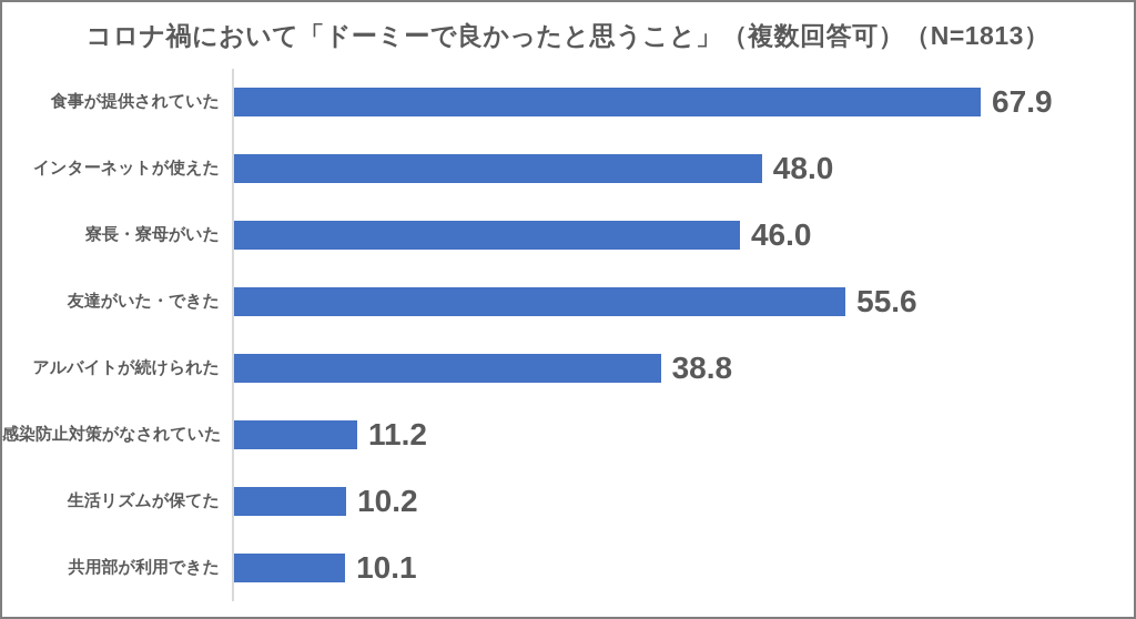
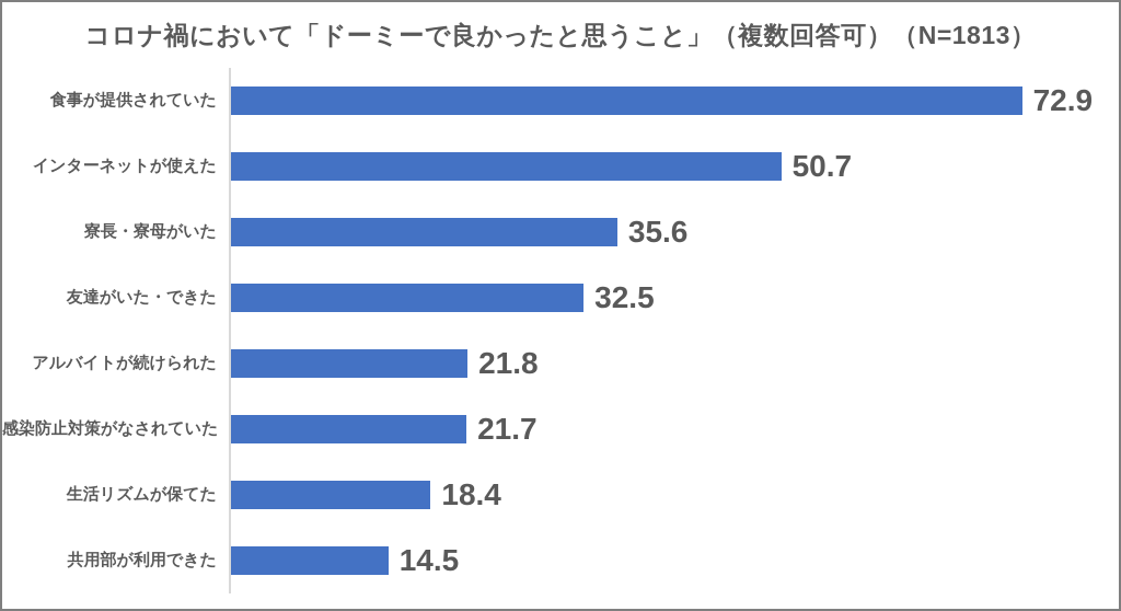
食事が提供されていた: 67.9 -> 72.9
インターネットが使えた: 48.0 -> 50.7
寮長・寮母がいた: 46.0 -> 35.6
友達がいた・できた: 55.6 -> 32.5
アルバイトが続けられた: 38.8 -> 21.8
感染防止対策がなされていた: 11.2 -> 21.7
生活リズムが保てた: 10.2 -> 18.4
共用部が利用できた: 10.1 -> 14.5
